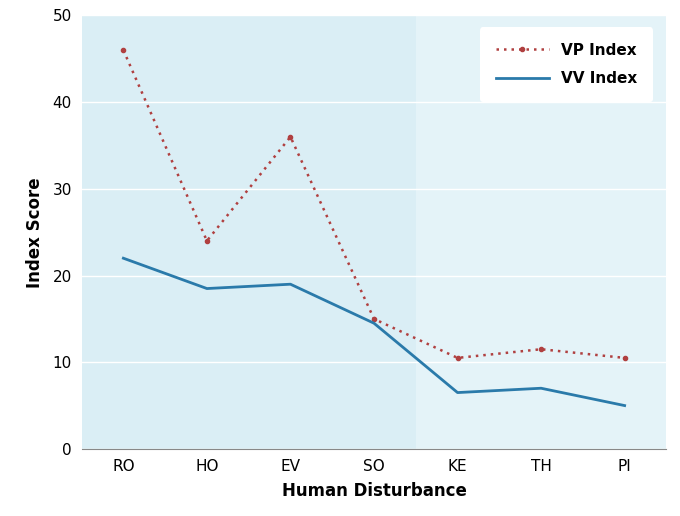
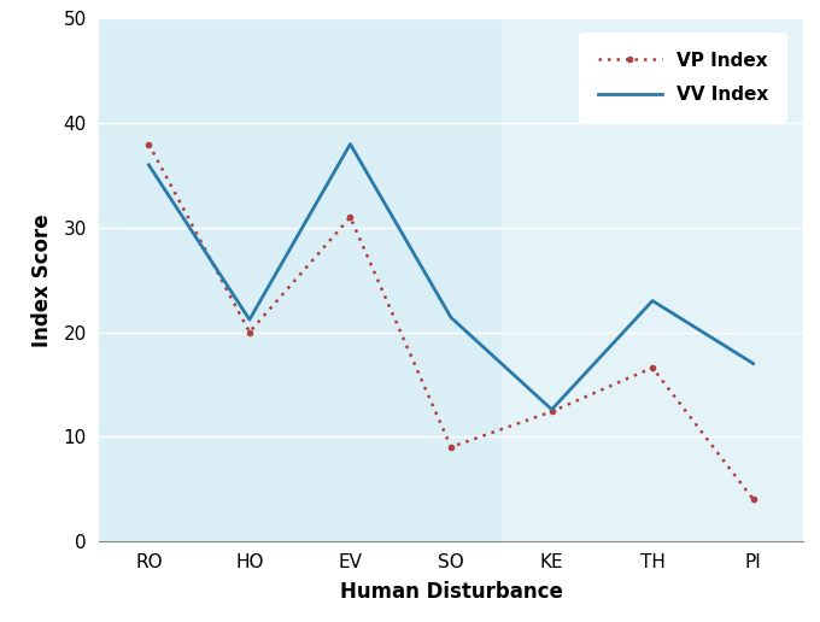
VP Index/RO: 46.0 -> 38.0
VV Index/RO: 22.0 -> 36.0
VP Index/HO: 24.0 -> 20.0
VV Index/HO: 18.5 -> 21.2
VP Index/EV: 36.0 -> 31.0
VV Index/EV: 19.0 -> 38.0
VP Index/SO: 15.0 -> 9.0
VV Index/SO: 14.5 -> 21.4
VP Index/KE: 10.5 -> 12.4
VV Index/KE: 6.5 -> 12.6
VP Index/TH: 11.5 -> 16.6
VV Index/TH: 7.0 -> 23.0
VP Index/PI: 10.5 -> 4.0
VV Index/PI: 5.0 -> 17.0
